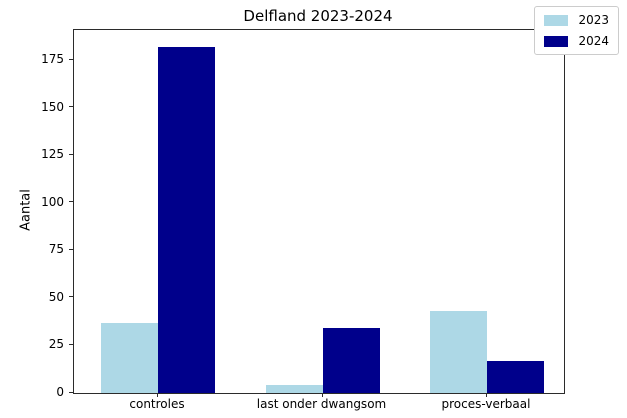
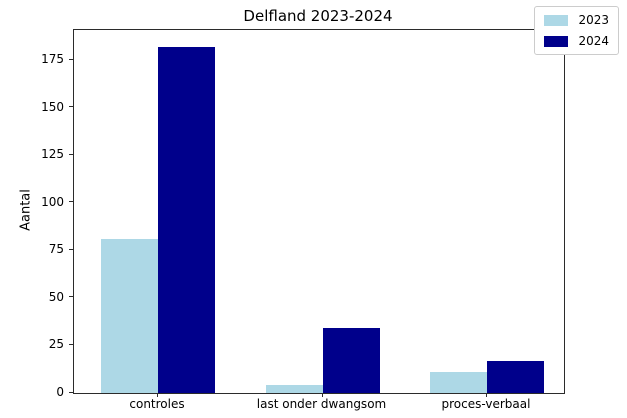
2023/controles: 37 -> 81
2023/proces-verbaal: 43 -> 11
